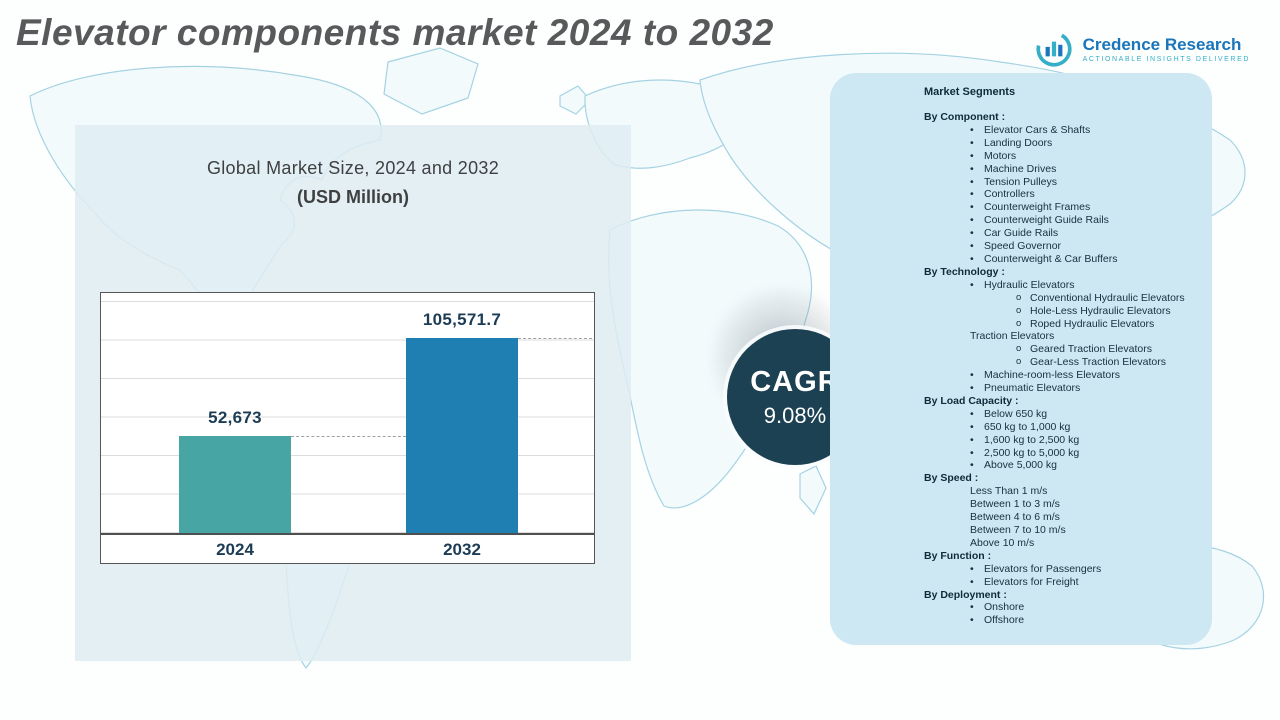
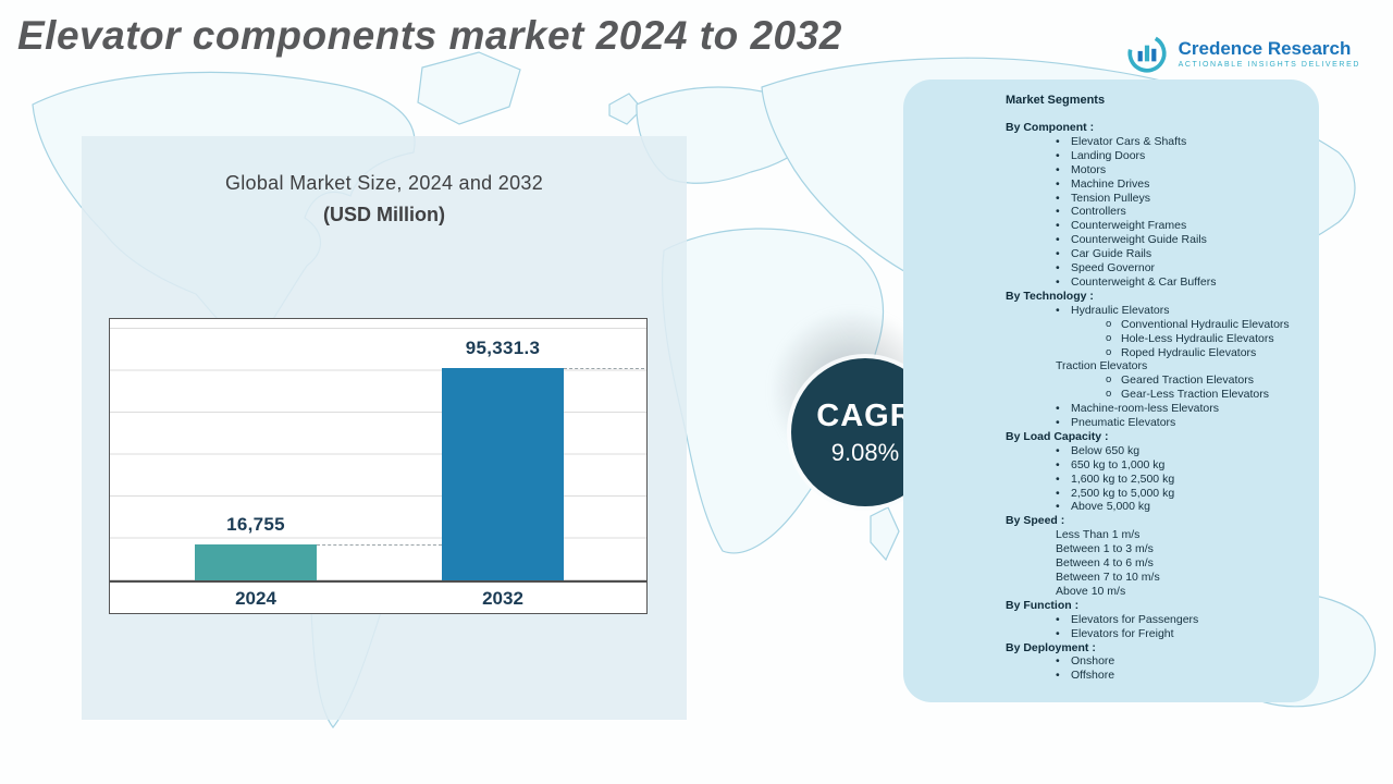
2024: 52,673 -> 16,755
2032: 105,571.7 -> 95,331.3
